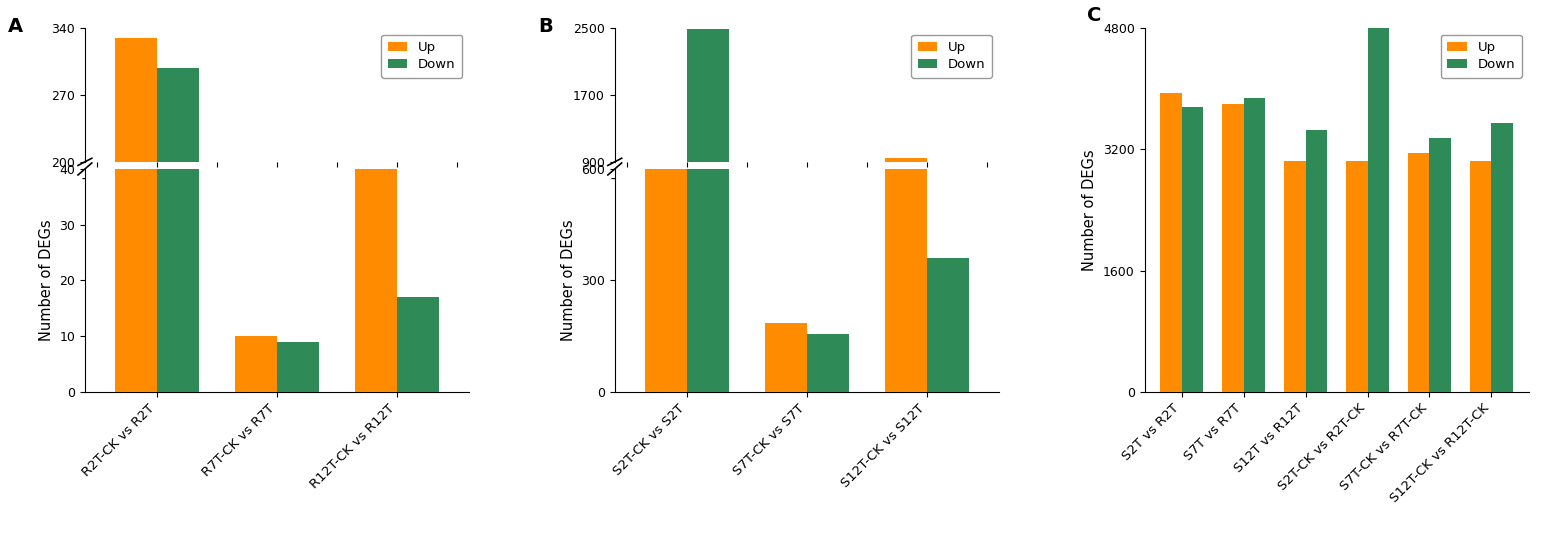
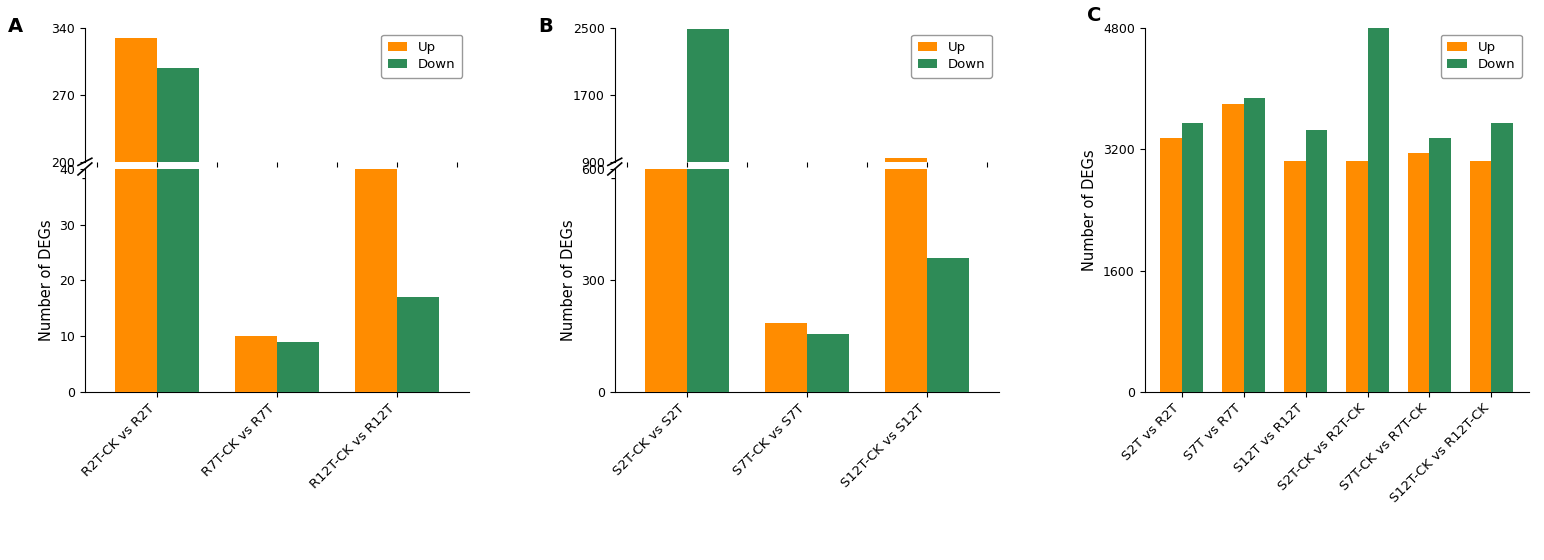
Up/S2T vs R2T: 3940 -> 3350
Down/S2T vs R2T: 3760 -> 3550
